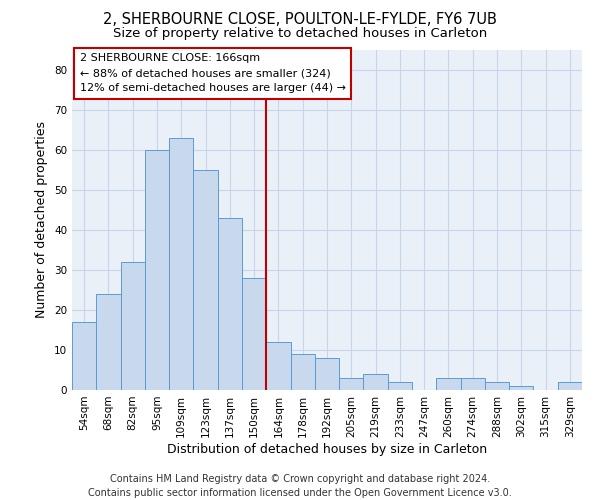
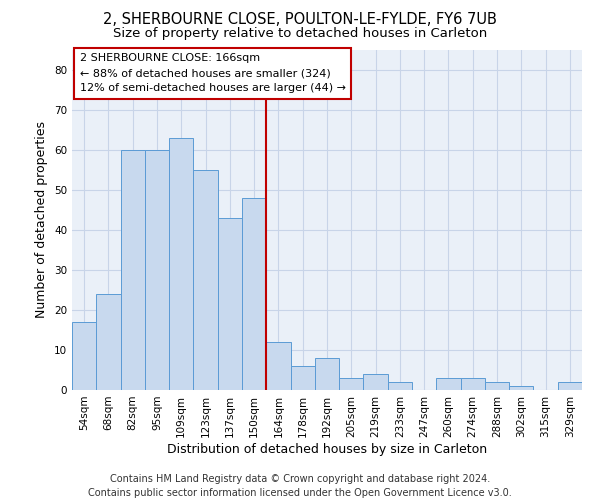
82sqm: 32 -> 60
150sqm: 28 -> 48
178sqm: 9 -> 6
